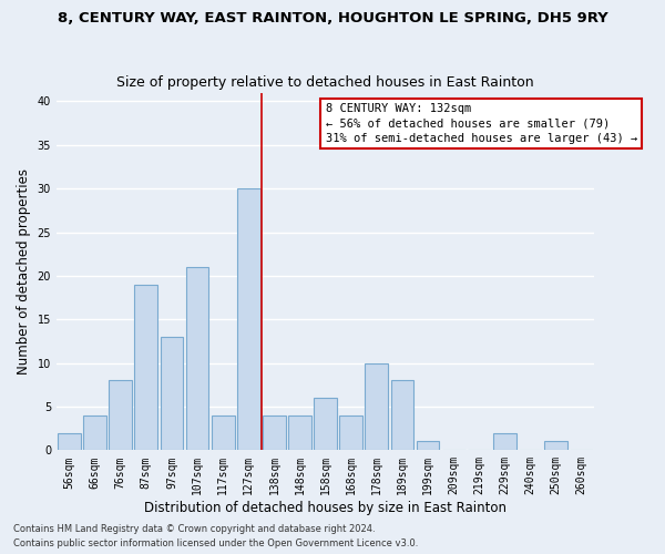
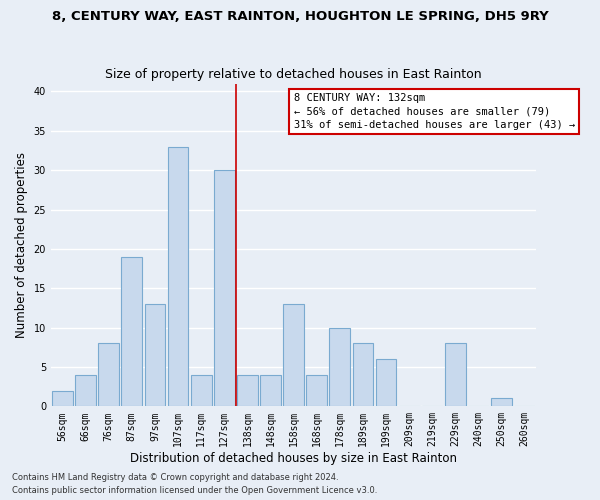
107sqm: 21 -> 33
158sqm: 6 -> 13
199sqm: 1 -> 6
229sqm: 2 -> 8
